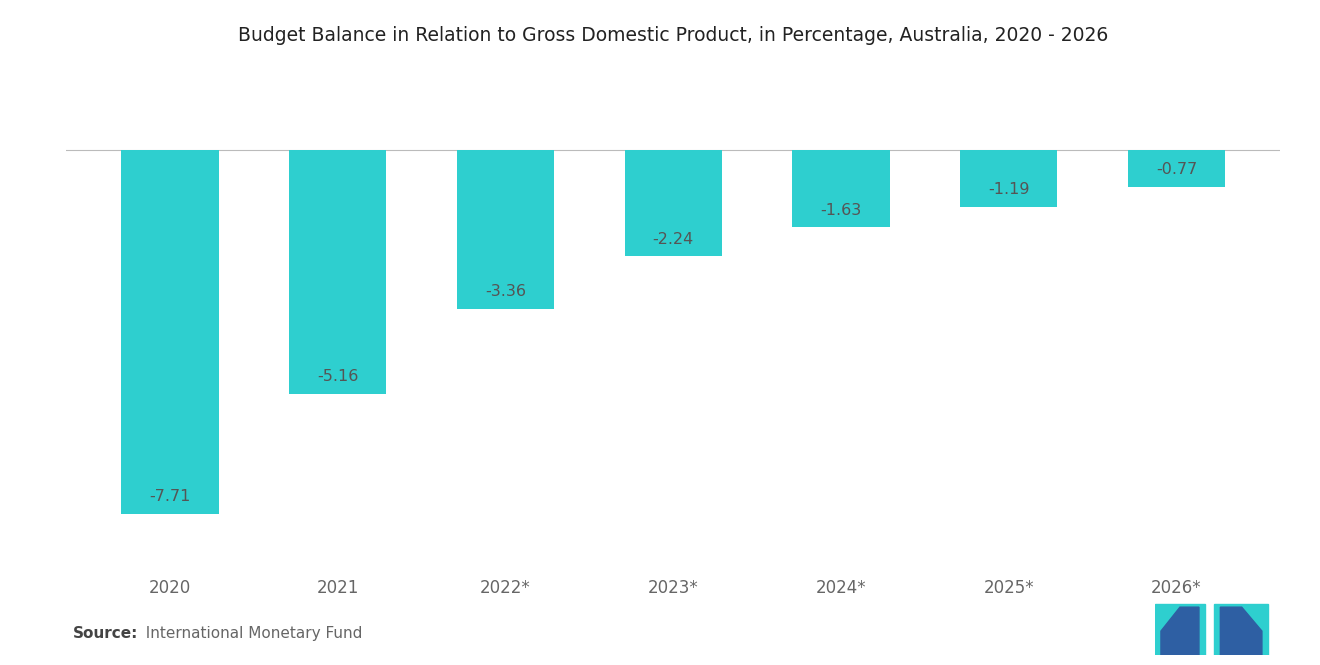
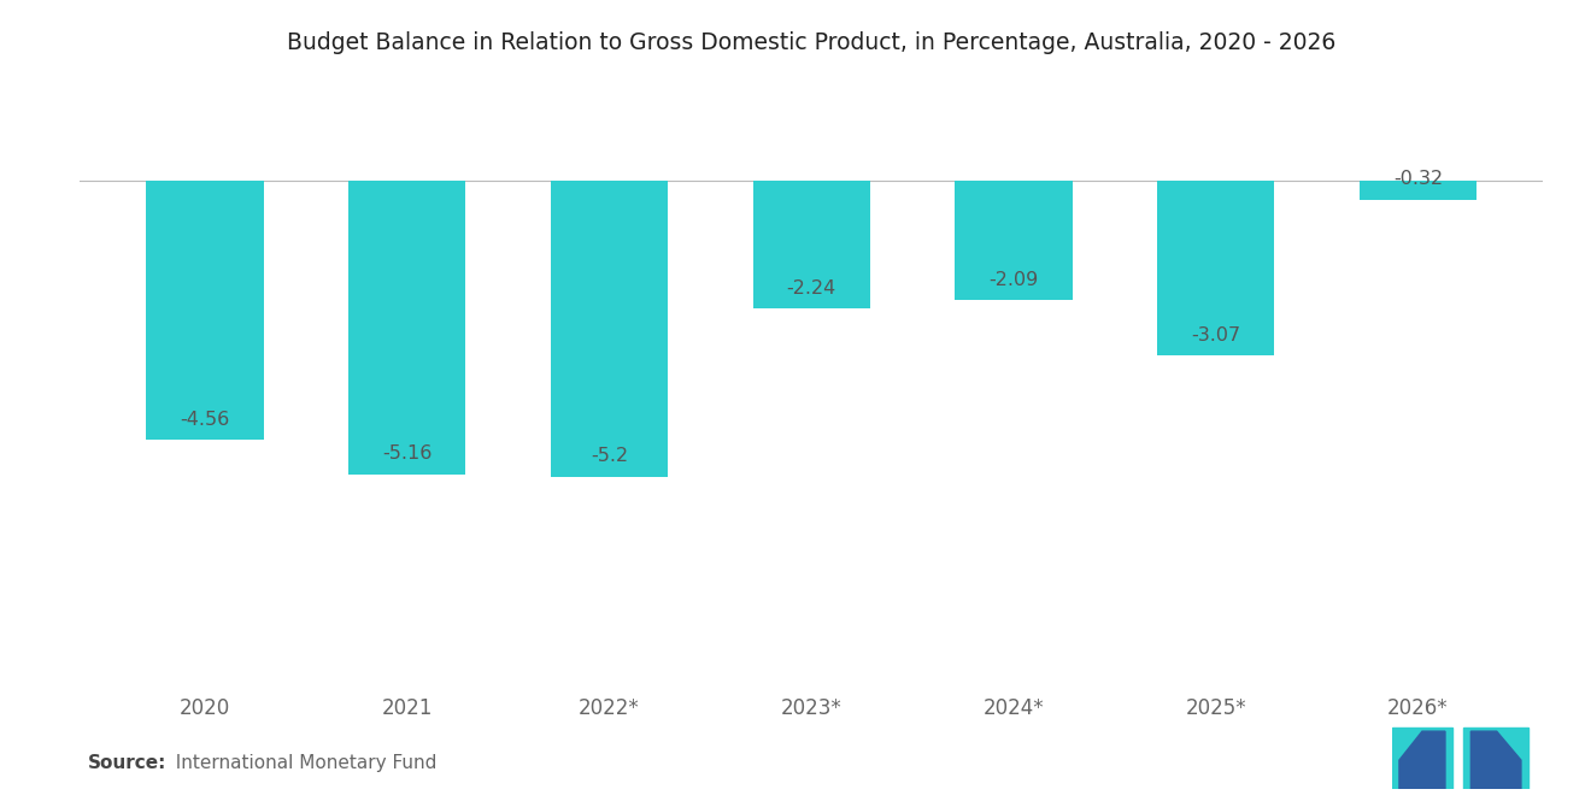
2020: -7.71 -> -4.56
2022*: -3.36 -> -5.2
2024*: -1.63 -> -2.09
2025*: -1.19 -> -3.07
2026*: -0.77 -> -0.32
